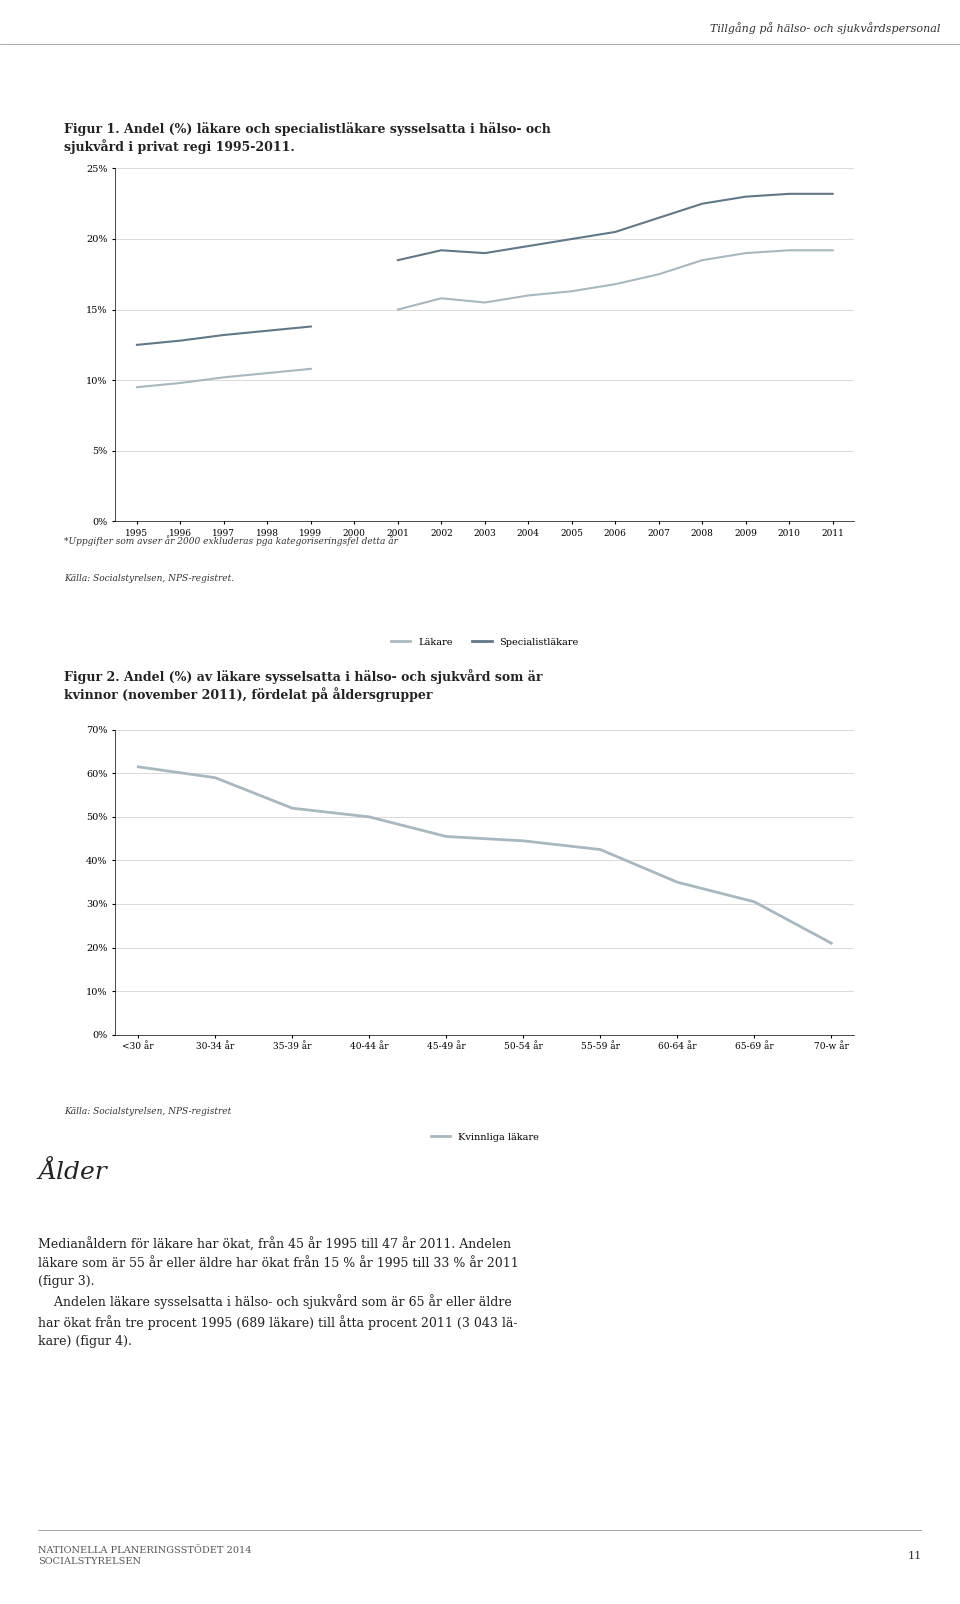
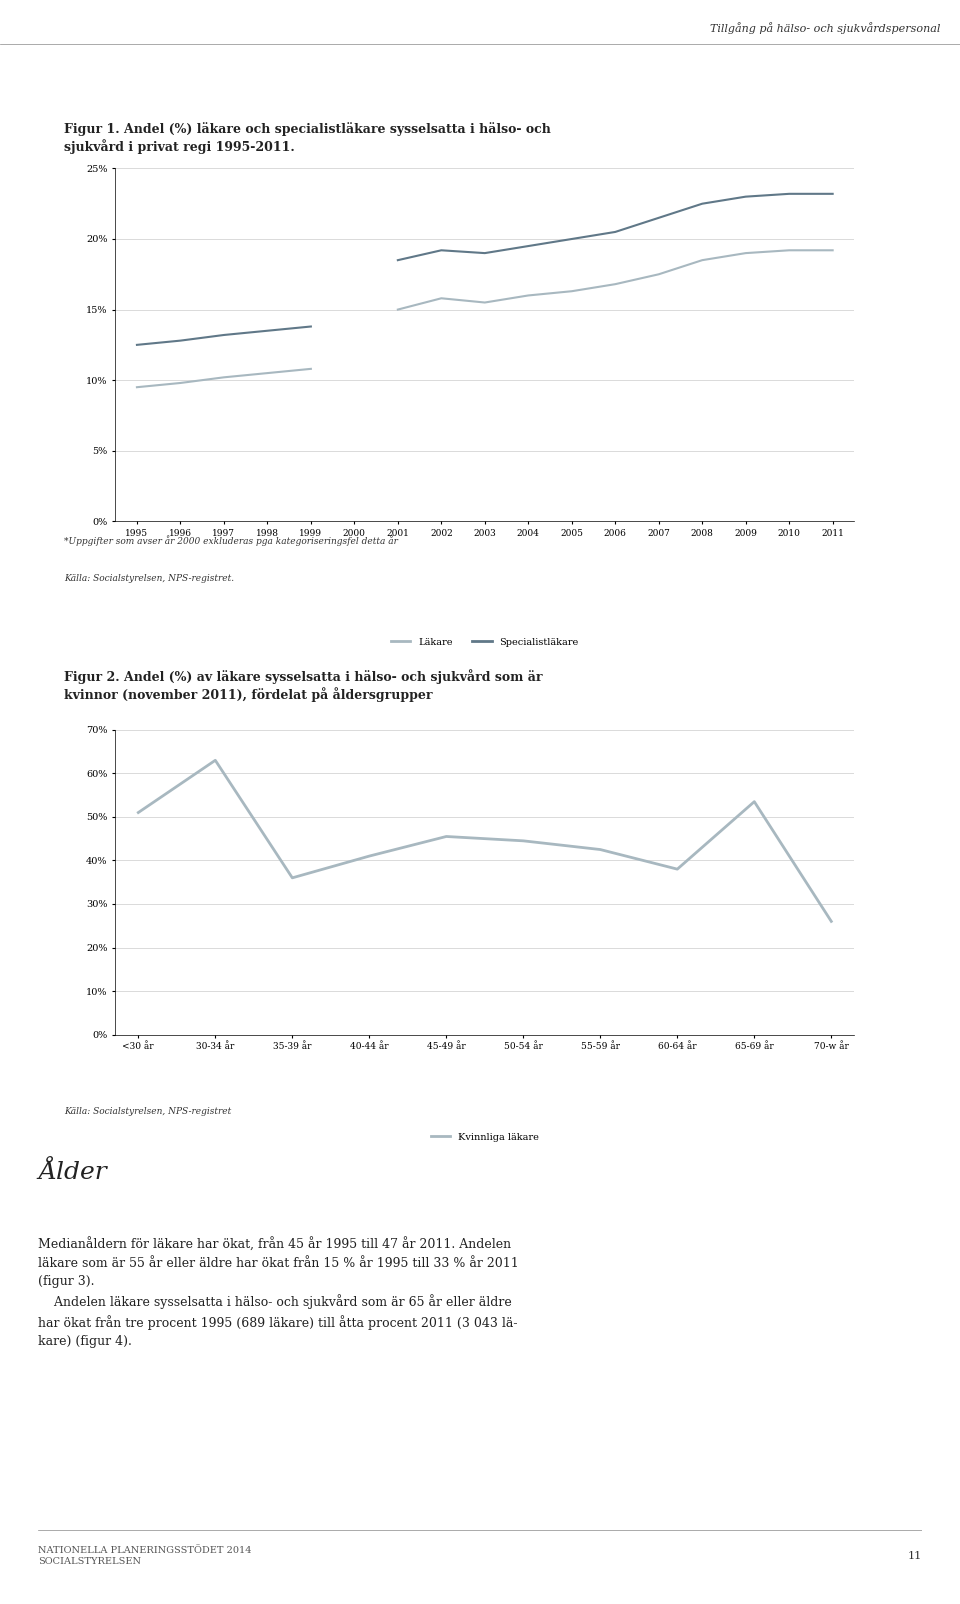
<30 år: 61.5% -> 51.0%
30-34 år: 59.0% -> 63.0%
35-39 år: 52.0% -> 36.0%
40-44 år: 50.0% -> 41.0%
60-64 år: 35.0% -> 38.0%
65-69 år: 30.5% -> 53.5%
70-w år: 21.0% -> 26.0%
